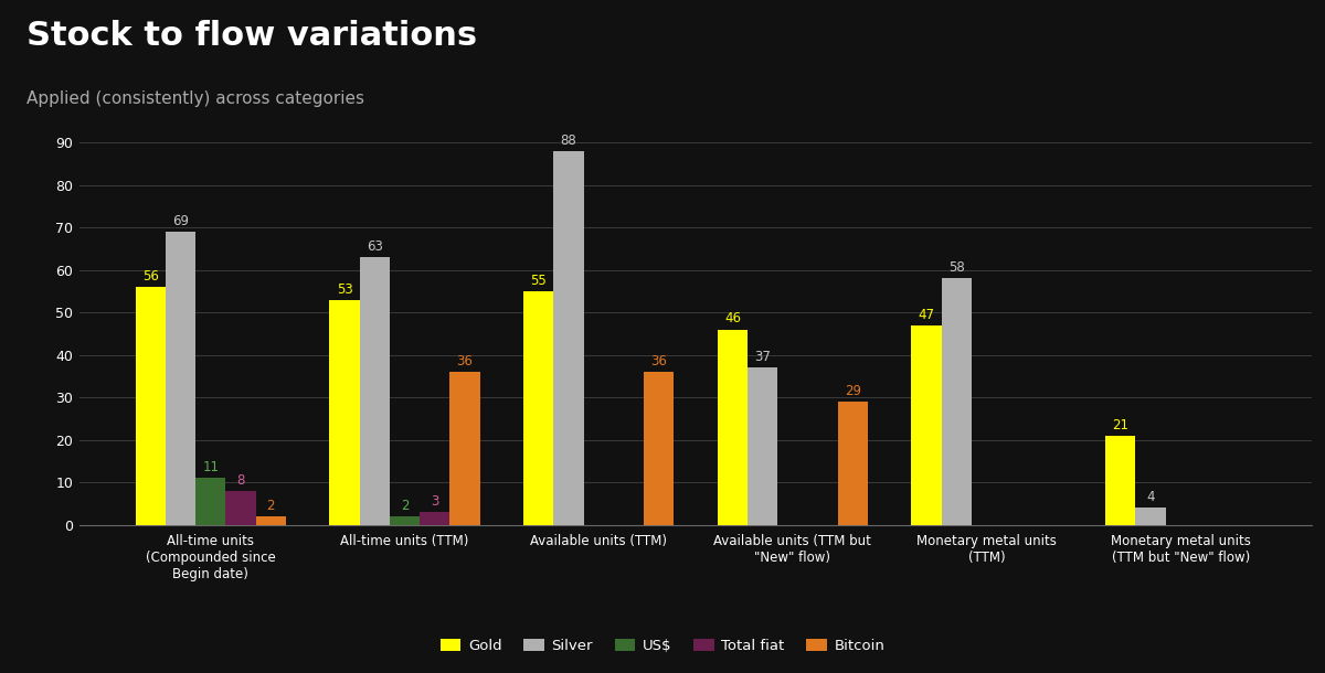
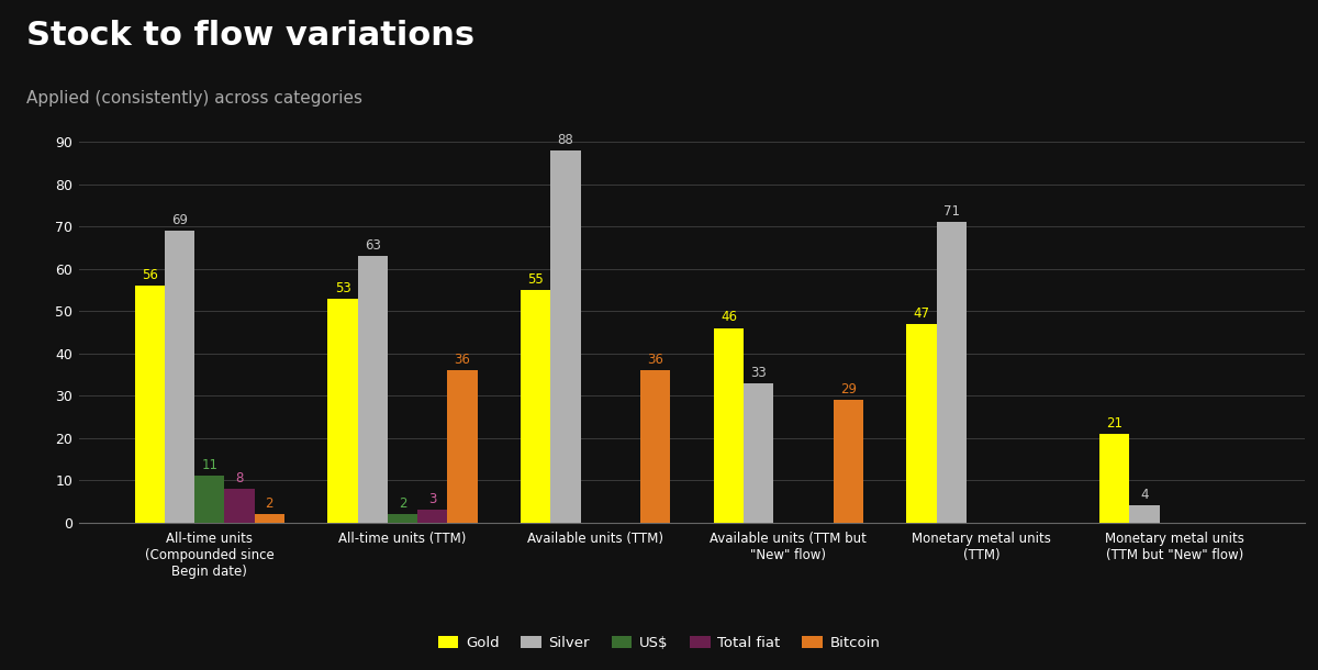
Silver/Available units (TTM but "New" flow): 37 -> 33
Silver/Monetary metal units (TTM): 58 -> 71
